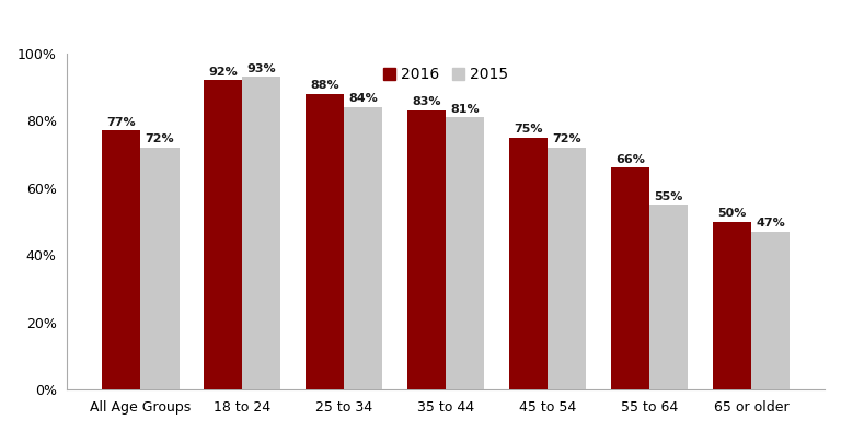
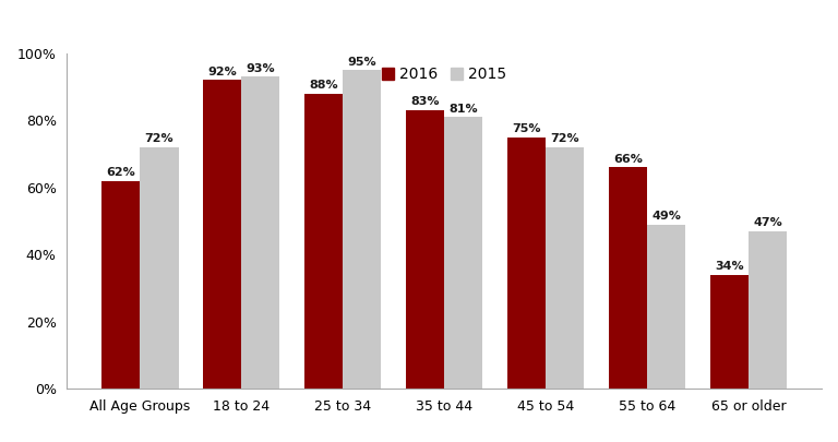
2016/All Age Groups: 77% -> 62%
2015/25 to 34: 84% -> 95%
2015/55 to 64: 55% -> 49%
2016/65 or older: 50% -> 34%
